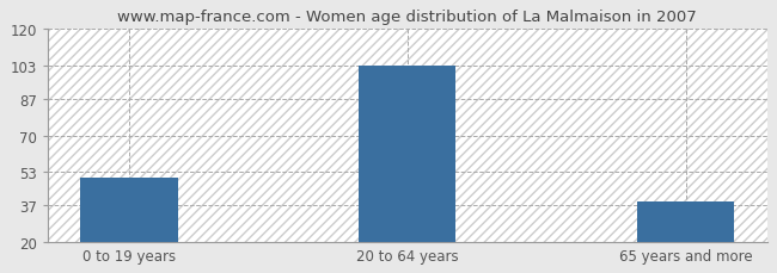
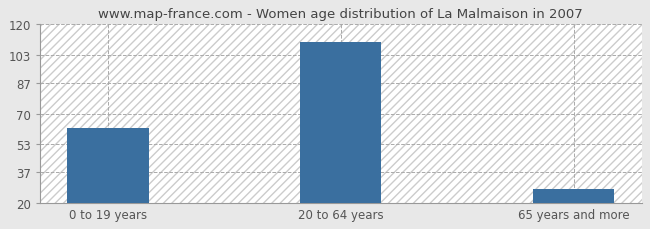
0 to 19 years: 50 -> 62
20 to 64 years: 103 -> 110
65 years and more: 39 -> 28
